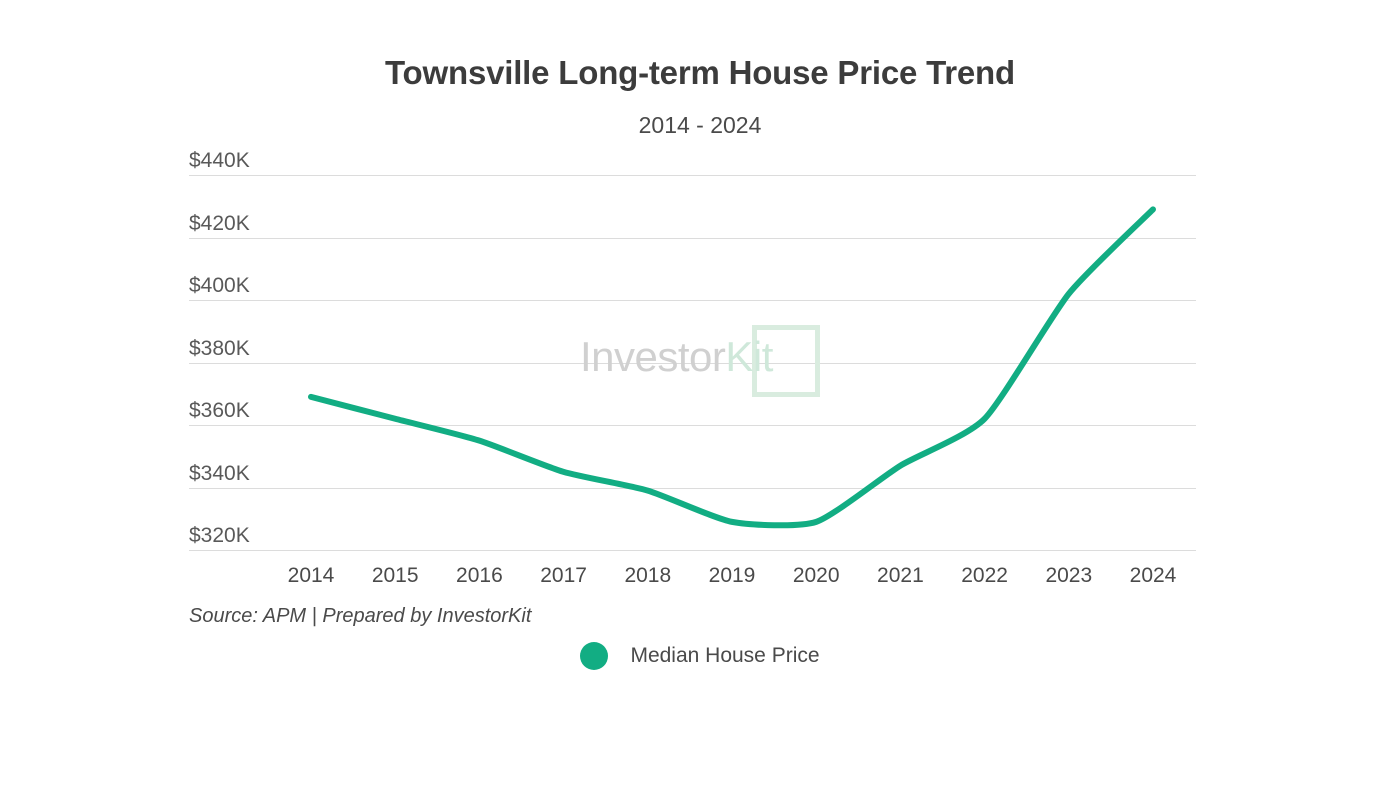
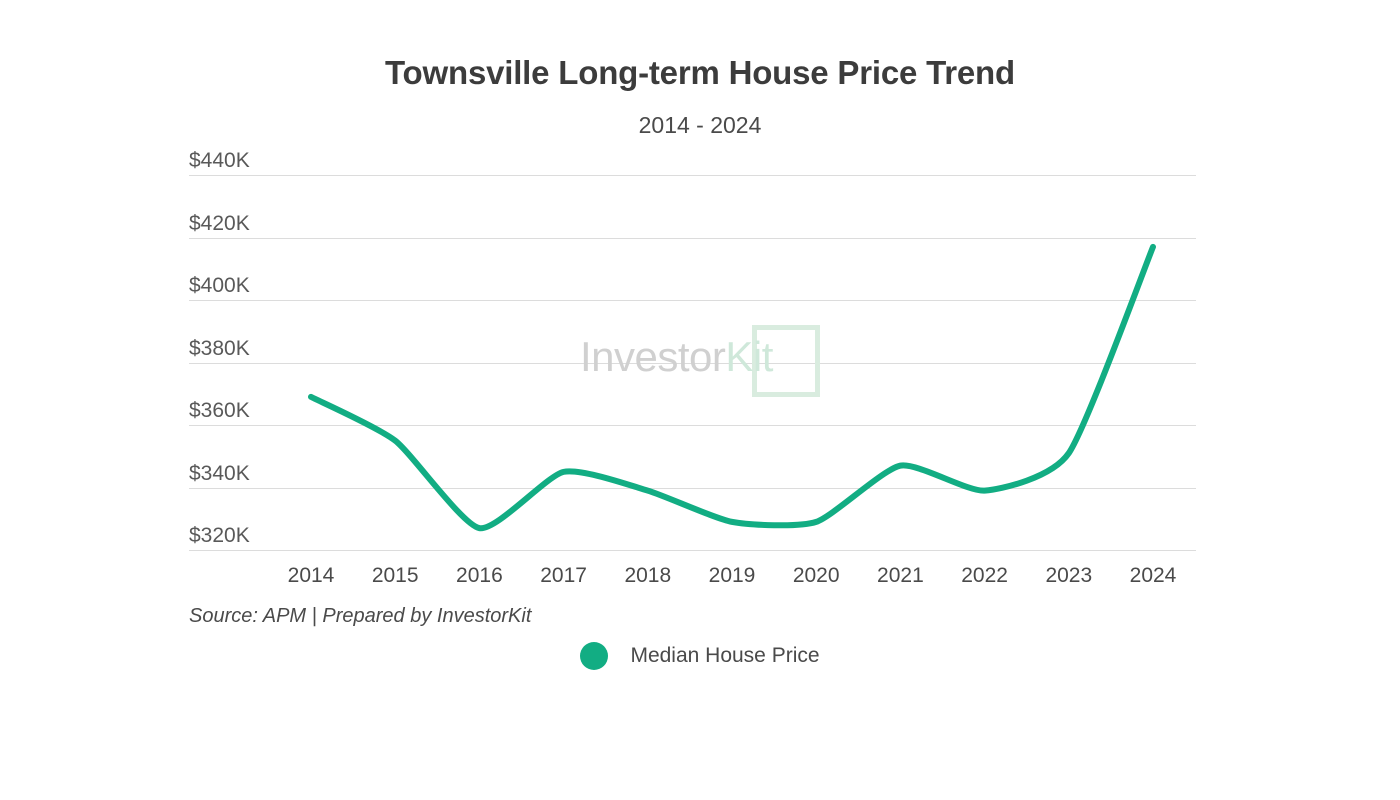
2015: $362K -> $355K
2016: $355K -> $327K
2022: $362K -> $339K
2023: $402K -> $351K
2024: $429K -> $417K
